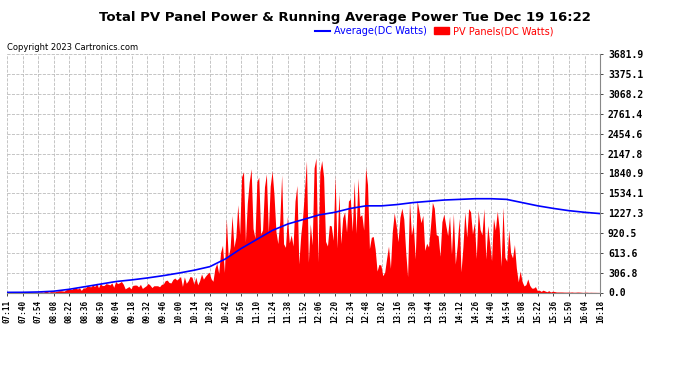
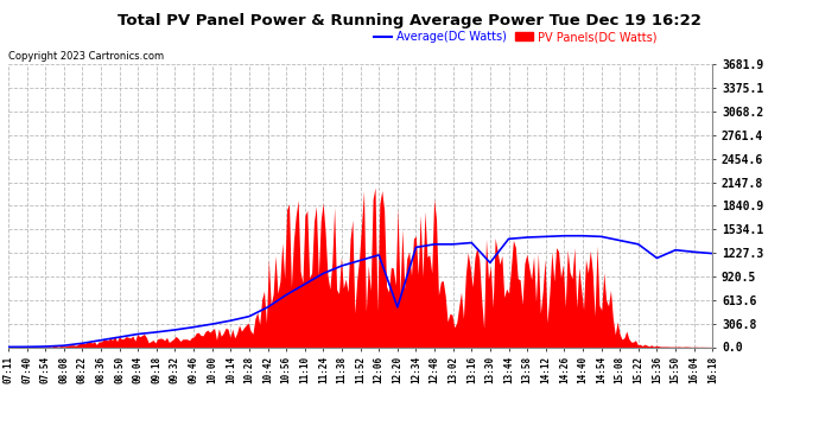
Average(DC Watts)/12:20: 1240 -> 520
Average(DC Watts)/13:30: 1390 -> 1100
Average(DC Watts)/15:36: 1300 -> 1160
